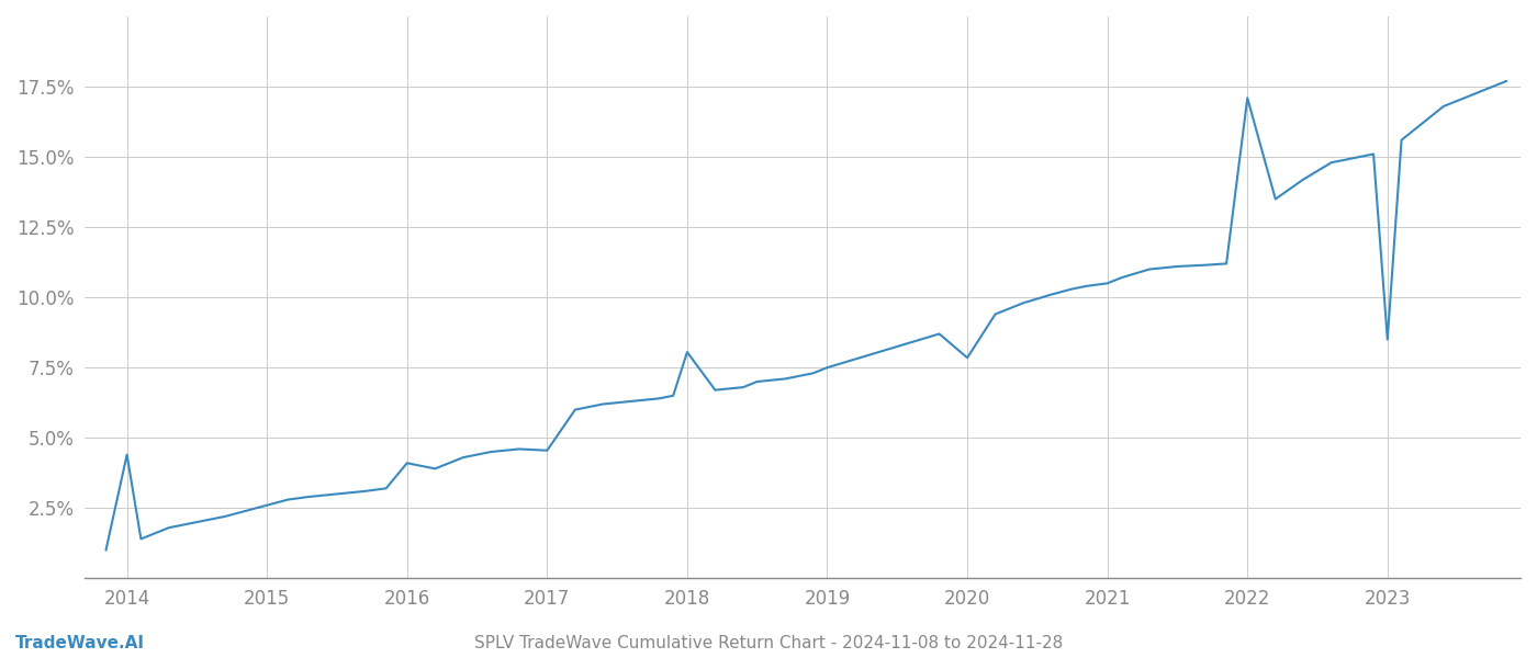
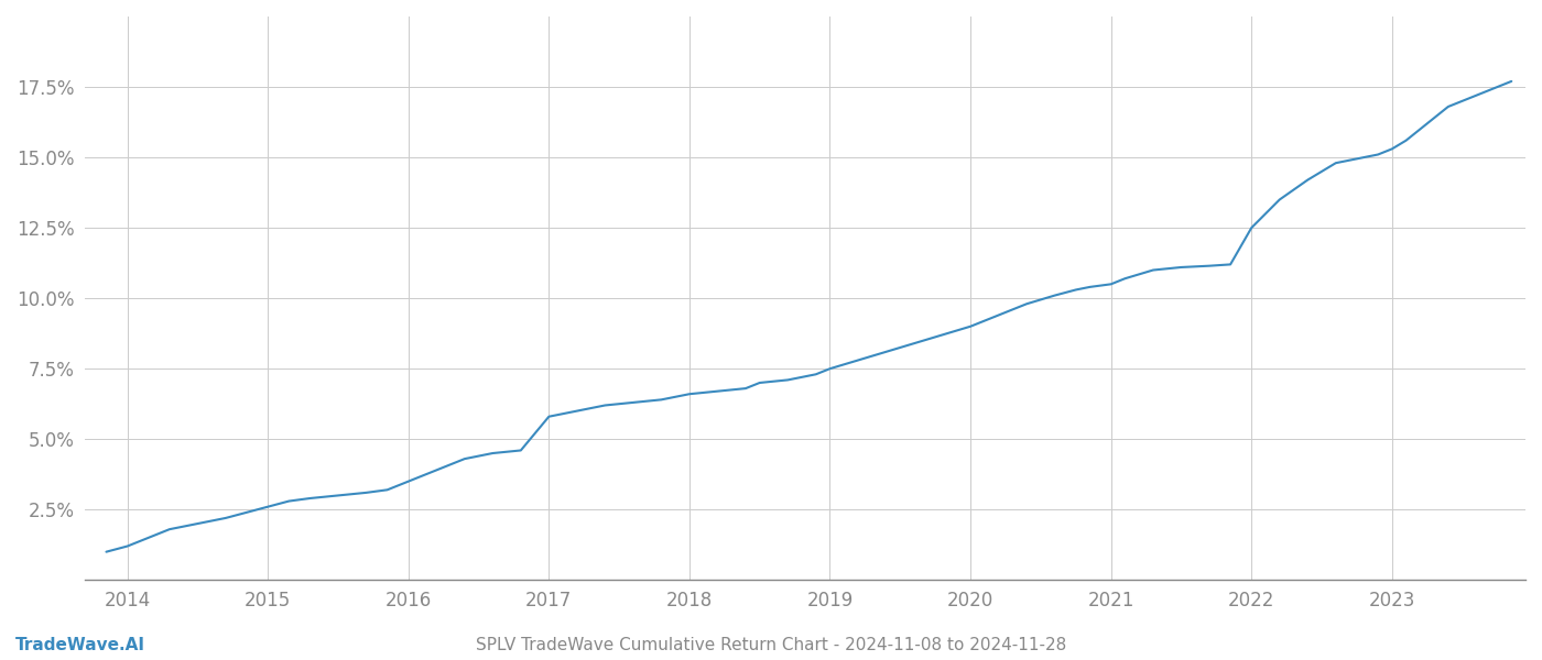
2014: 4.40% -> 1.20%
2016: 4.10% -> 3.50%
2017: 4.55% -> 5.80%
2018: 8.05% -> 6.60%
2020: 7.85% -> 9.00%
2022: 17.10% -> 12.50%
2023: 8.50% -> 15.30%
